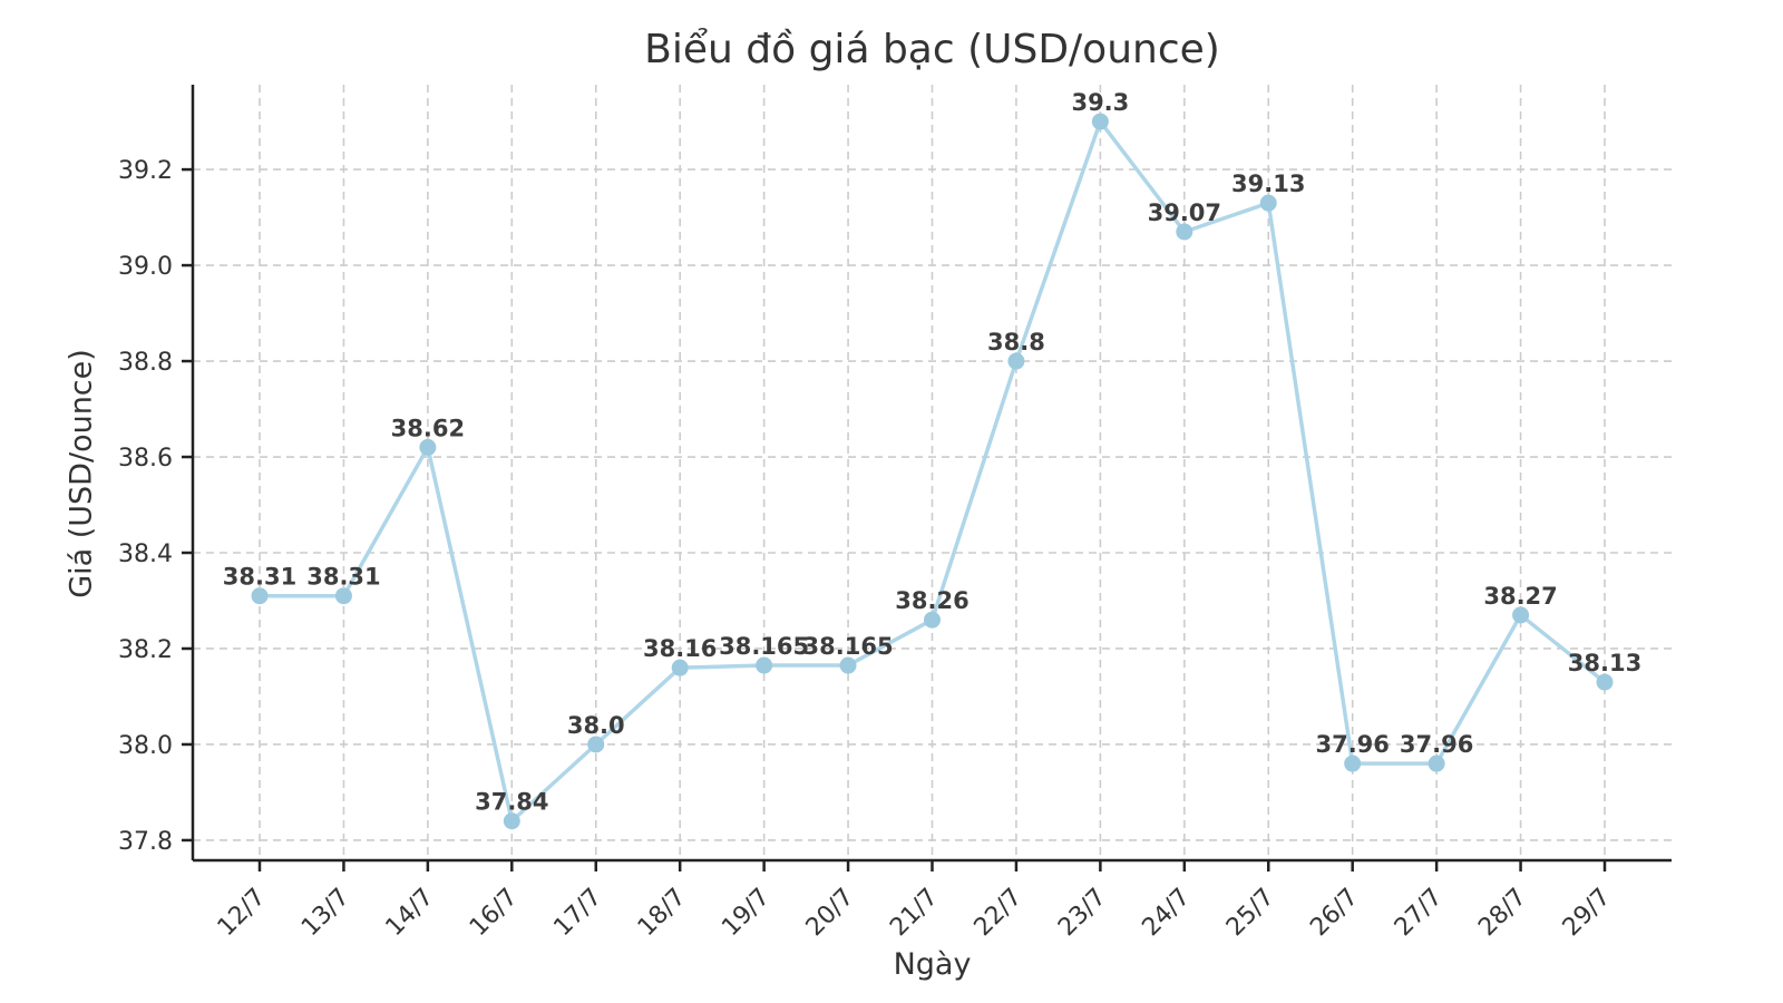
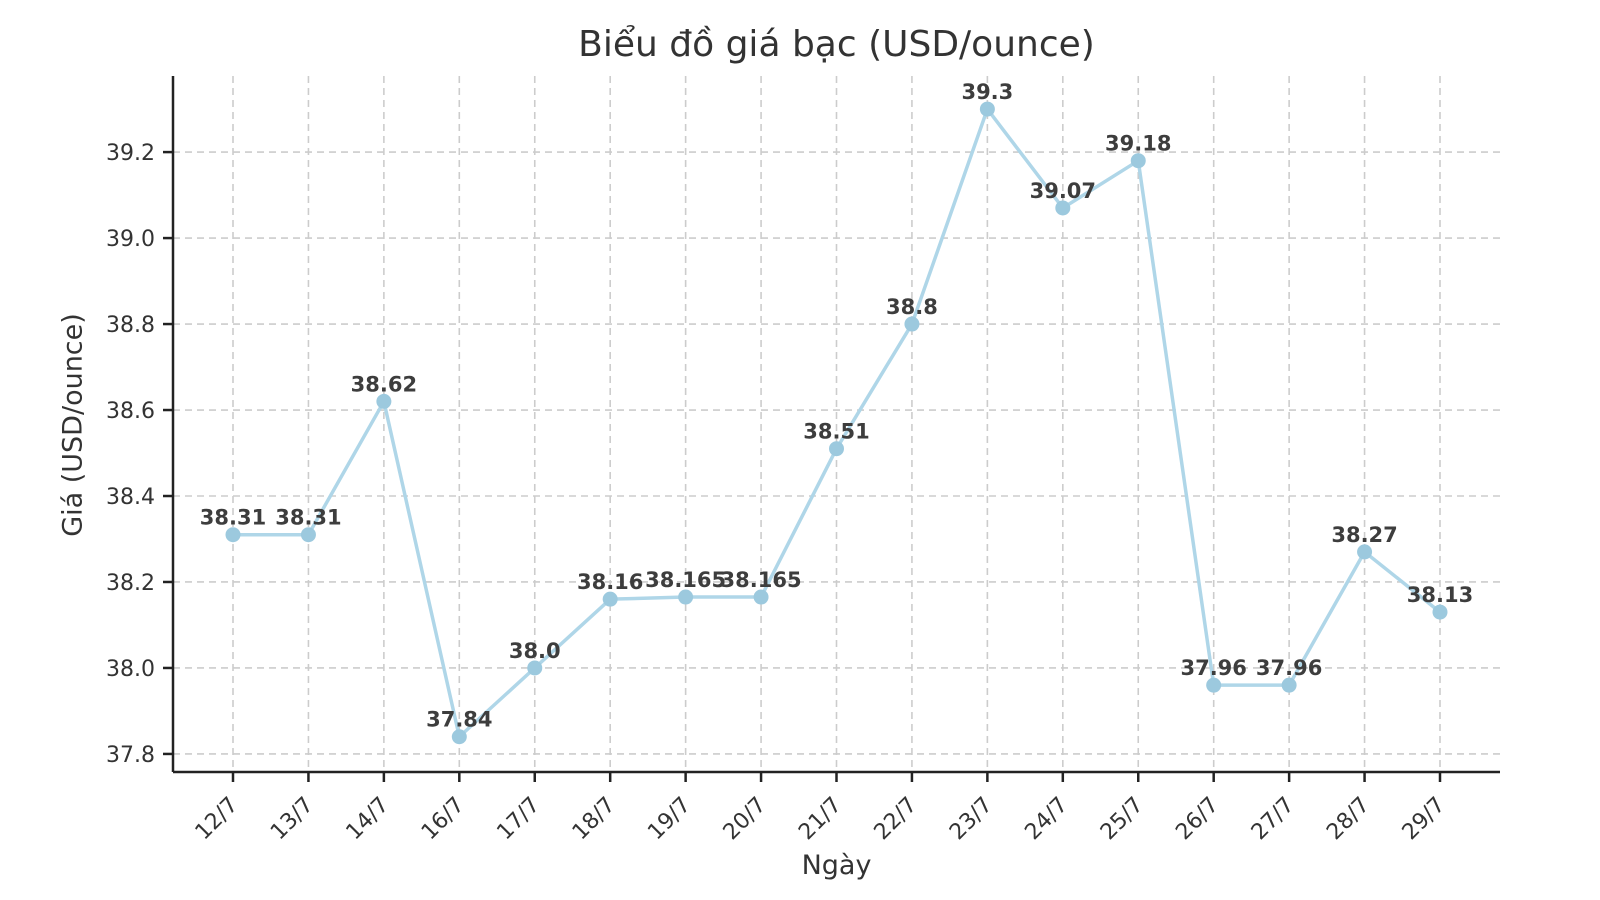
21/7: 38.26 -> 38.51
25/7: 39.13 -> 39.18
